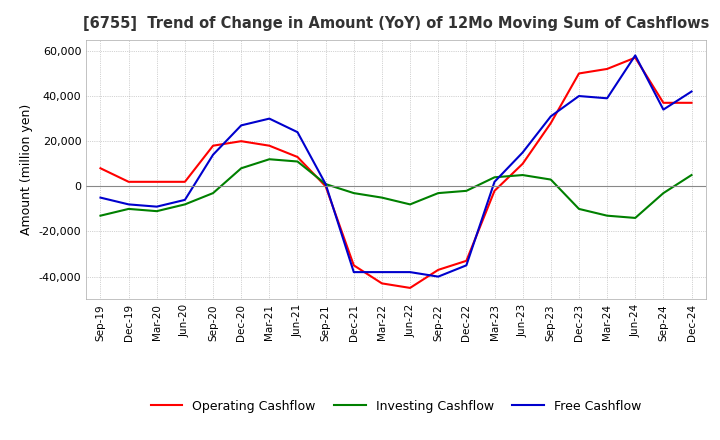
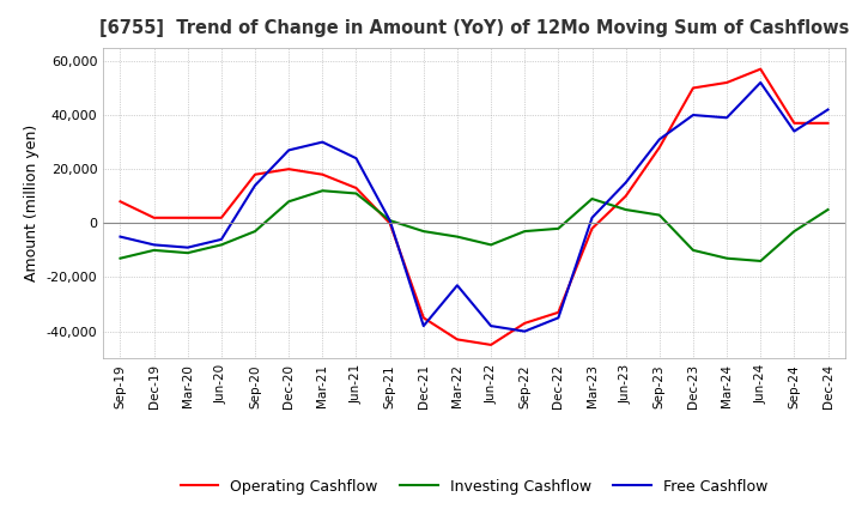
Free Cashflow/Mar-22: -38,000 -> -23,000
Investing Cashflow/Mar-23: 4,000 -> 9,000
Free Cashflow/Jun-24: 58,000 -> 52,000
